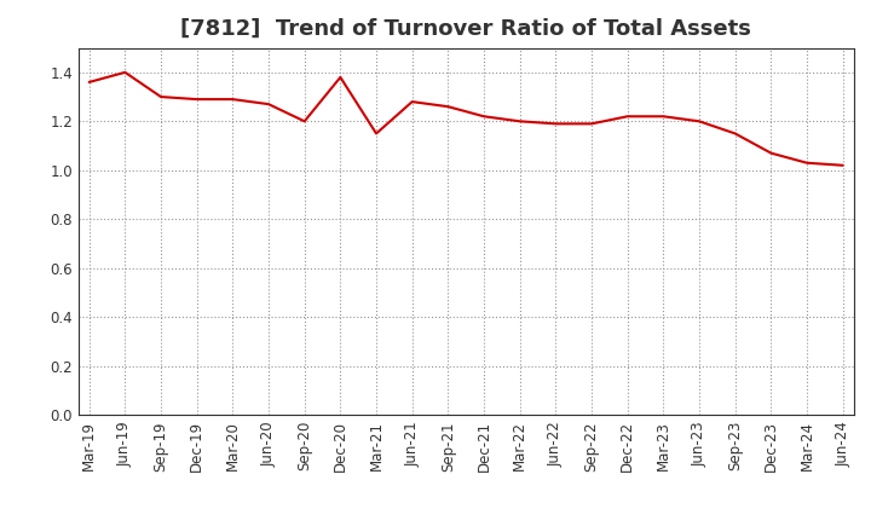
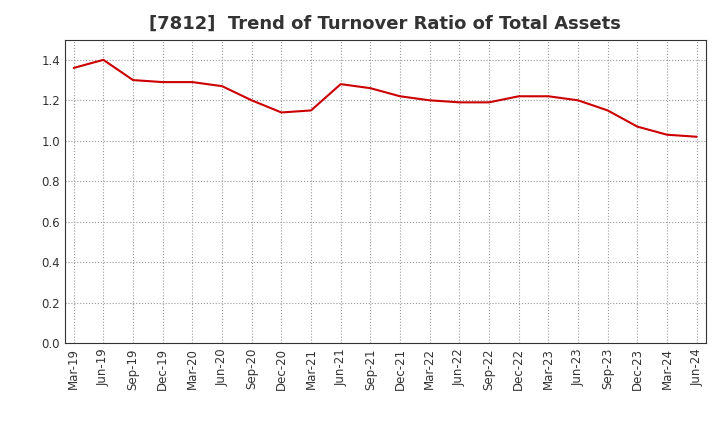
Dec-20: 1.38 -> 1.14
